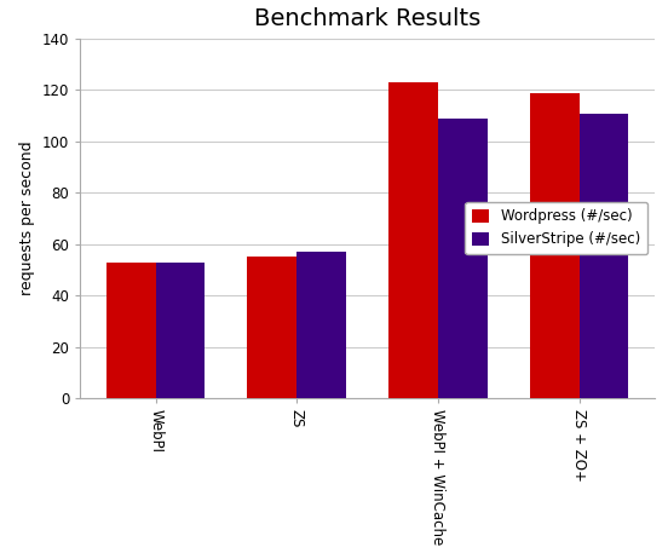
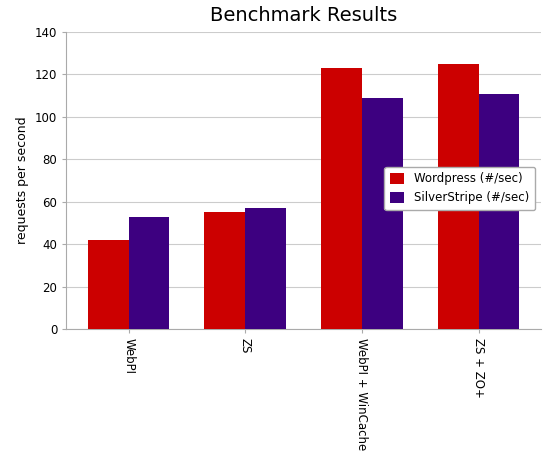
Wordpress (#/sec)/WebPI: 53 -> 42
Wordpress (#/sec)/ZS + ZO+: 119 -> 125
